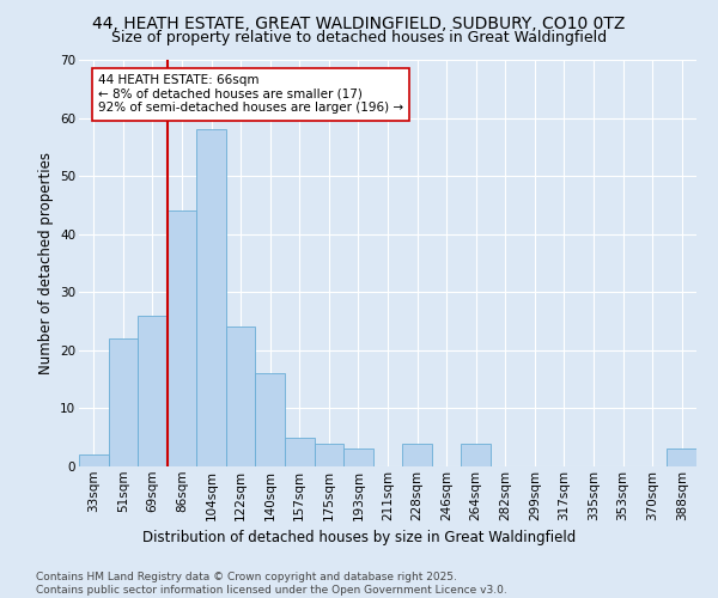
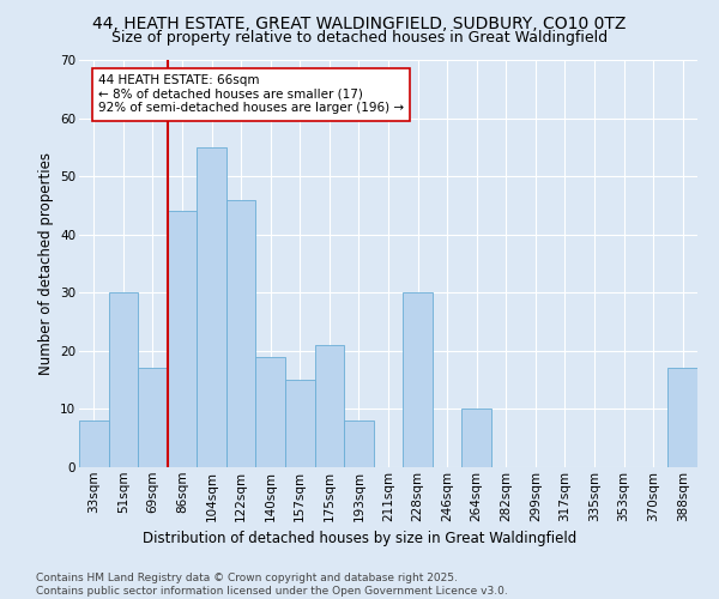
33sqm: 2 -> 8
51sqm: 22 -> 30
69sqm: 26 -> 17
104sqm: 58 -> 55
122sqm: 24 -> 46
140sqm: 16 -> 19
157sqm: 5 -> 15
175sqm: 4 -> 21
193sqm: 3 -> 8
228sqm: 4 -> 30
264sqm: 4 -> 10
388sqm: 3 -> 17
